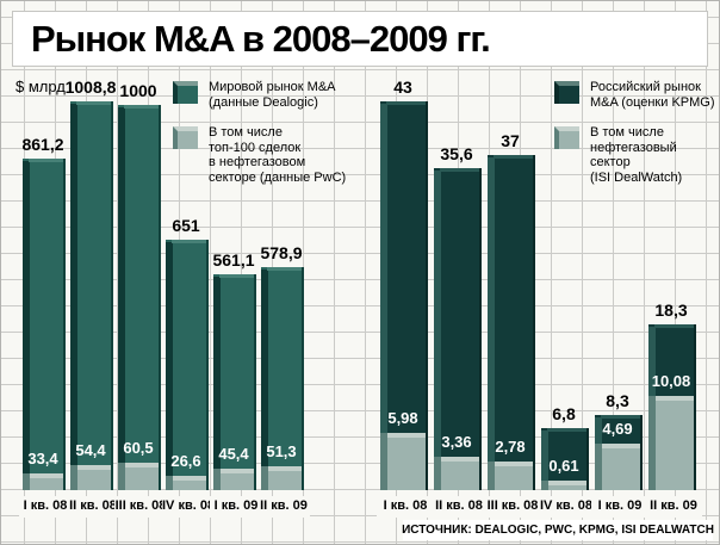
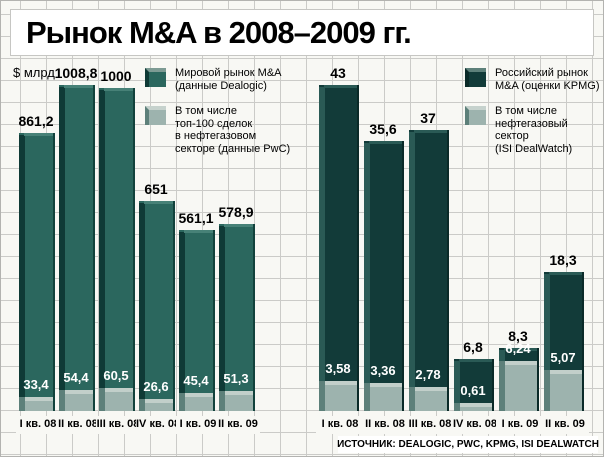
Российский рынок M&A (оценки KPMG)/В том числе нефтегазовый сектор (ISI DealWatch)/I кв. 08: 5,98 -> 3,58
Российский рынок M&A (оценки KPMG)/В том числе нефтегазовый сектор (ISI DealWatch)/I кв. 09: 4,69 -> 6,24
Российский рынок M&A (оценки KPMG)/В том числе нефтегазовый сектор (ISI DealWatch)/II кв. 09: 10,08 -> 5,07
